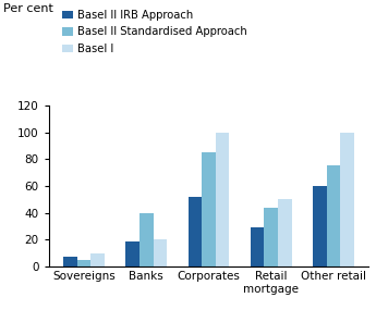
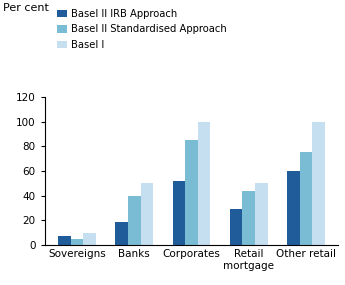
Basel I/Banks: 20 -> 50
